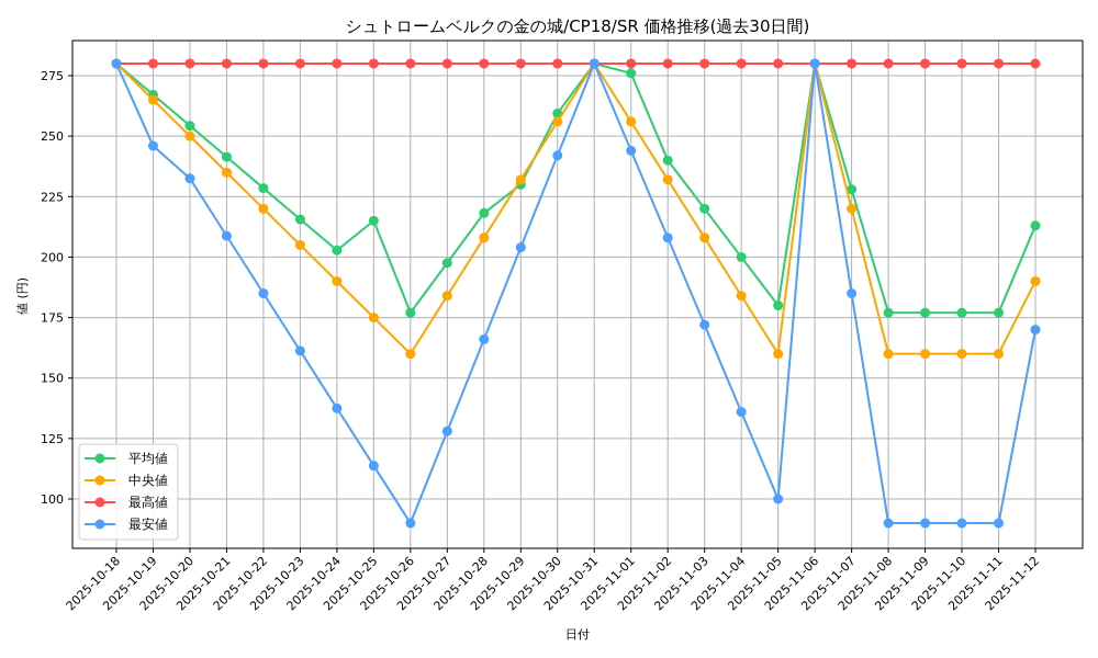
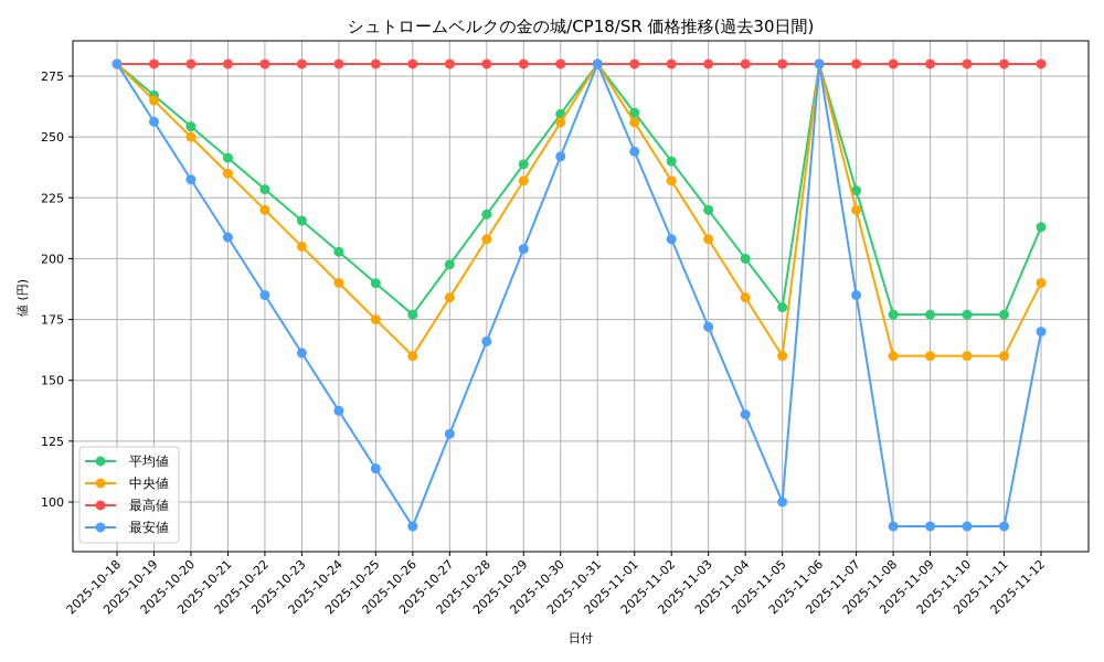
最安値/2025-10-19: 246 -> 256
平均値/2025-10-25: 215 -> 190
平均値/2025-10-29: 230 -> 239
平均値/2025-11-01: 276 -> 260
